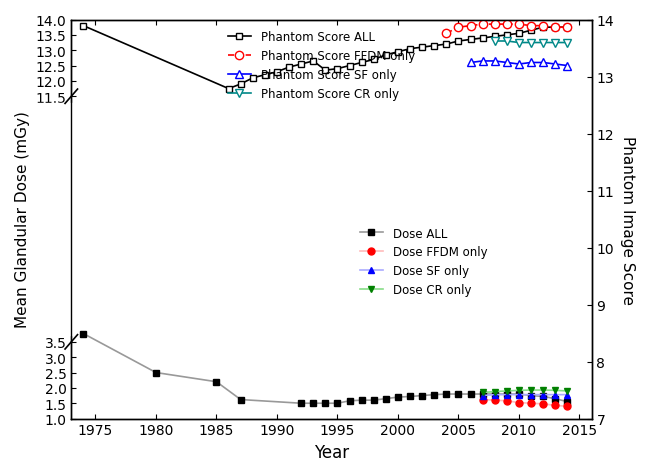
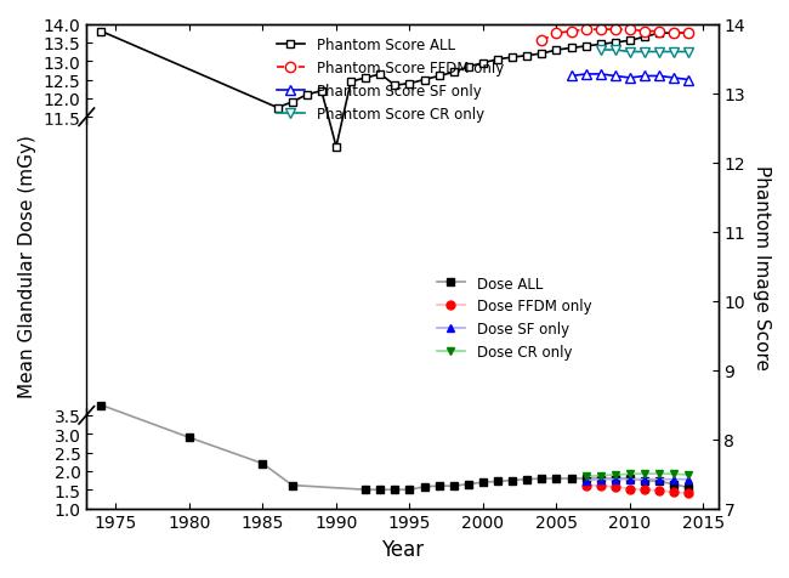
Dose ALL/1980: 2.50 -> 2.90
Dose ALL/1990: 12.30 -> 10.70
